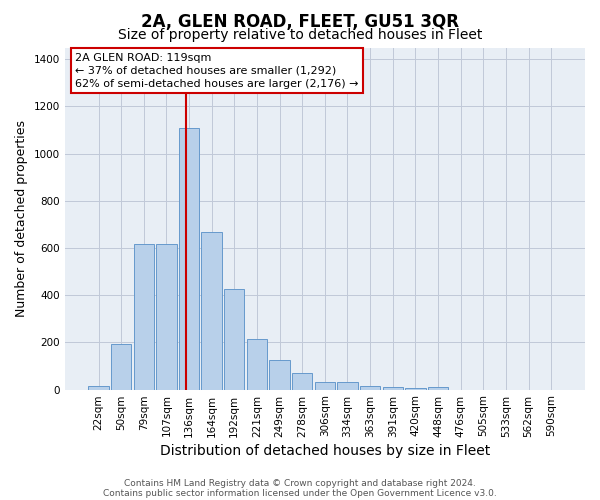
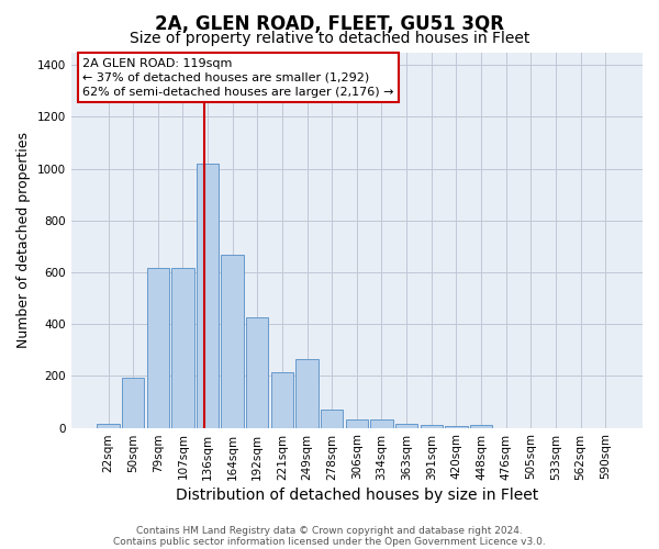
136sqm: 1110 -> 1020
249sqm: 125 -> 265
